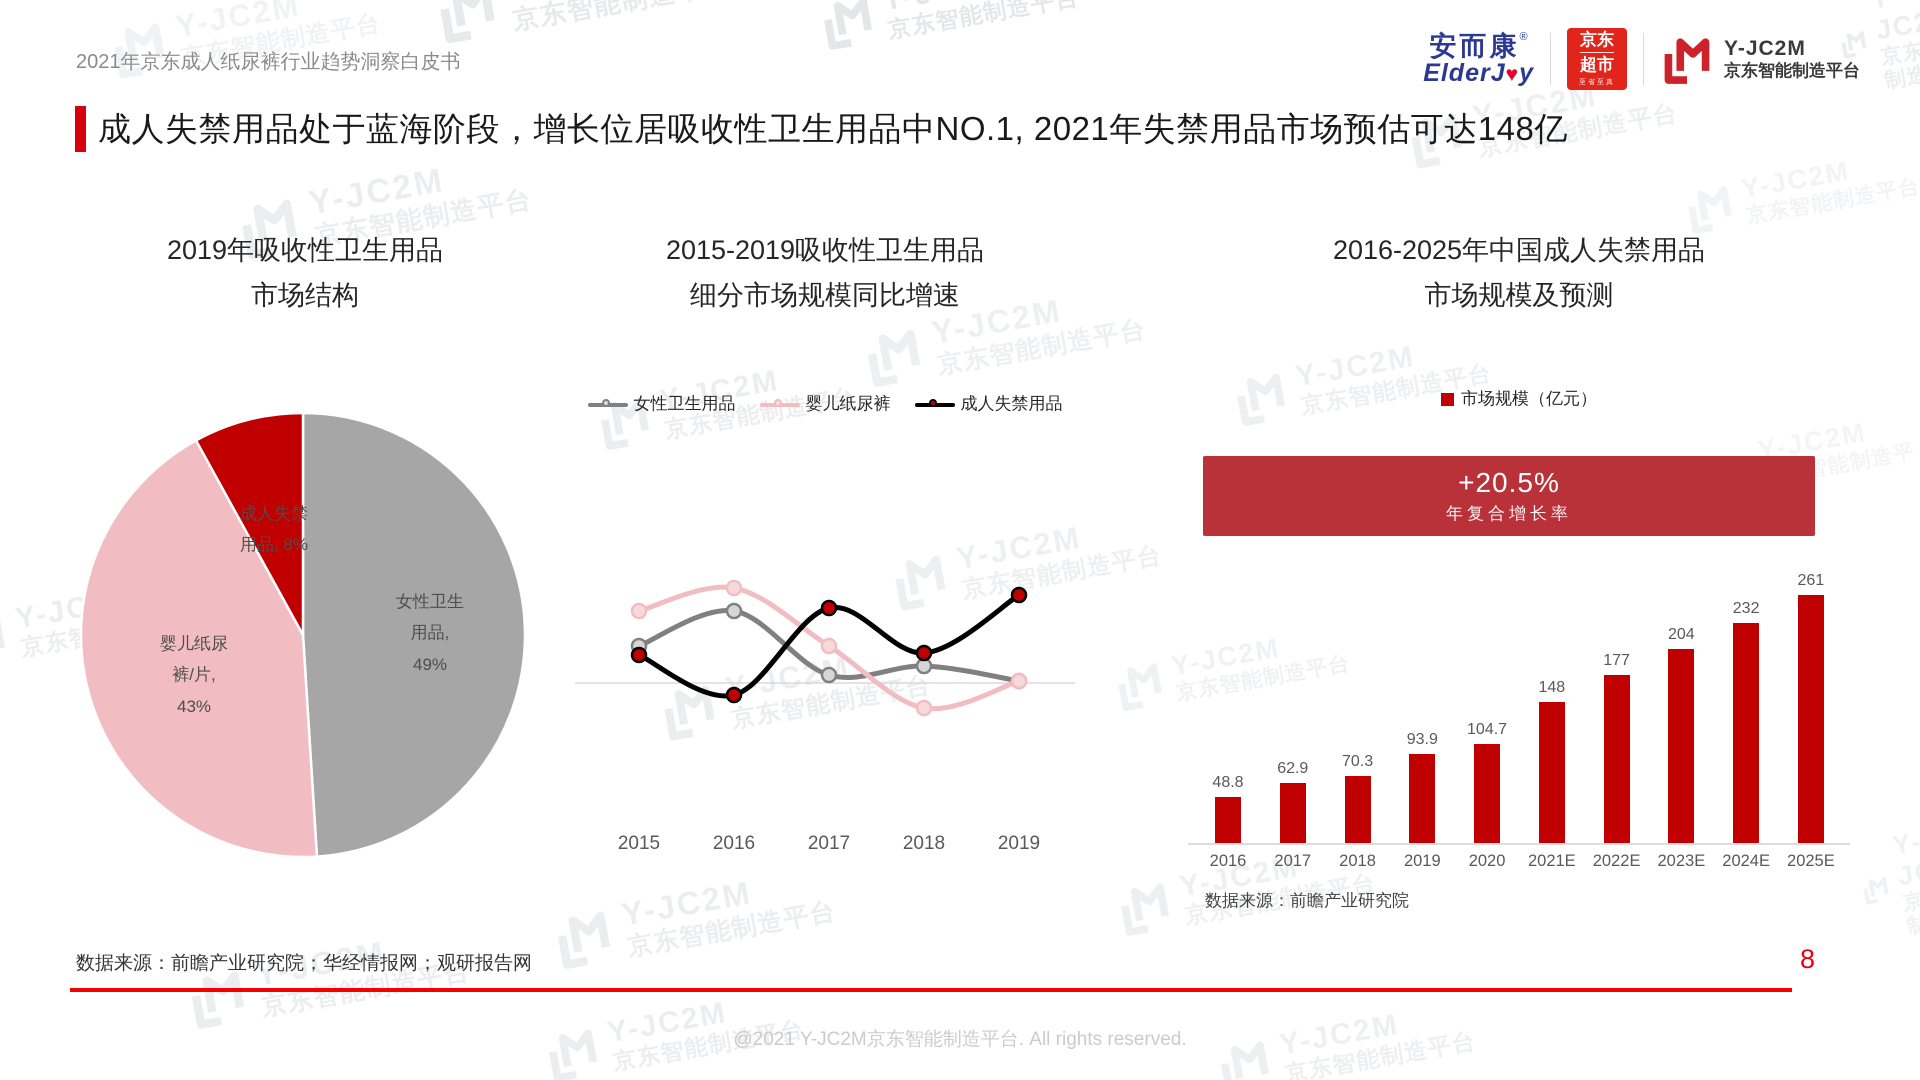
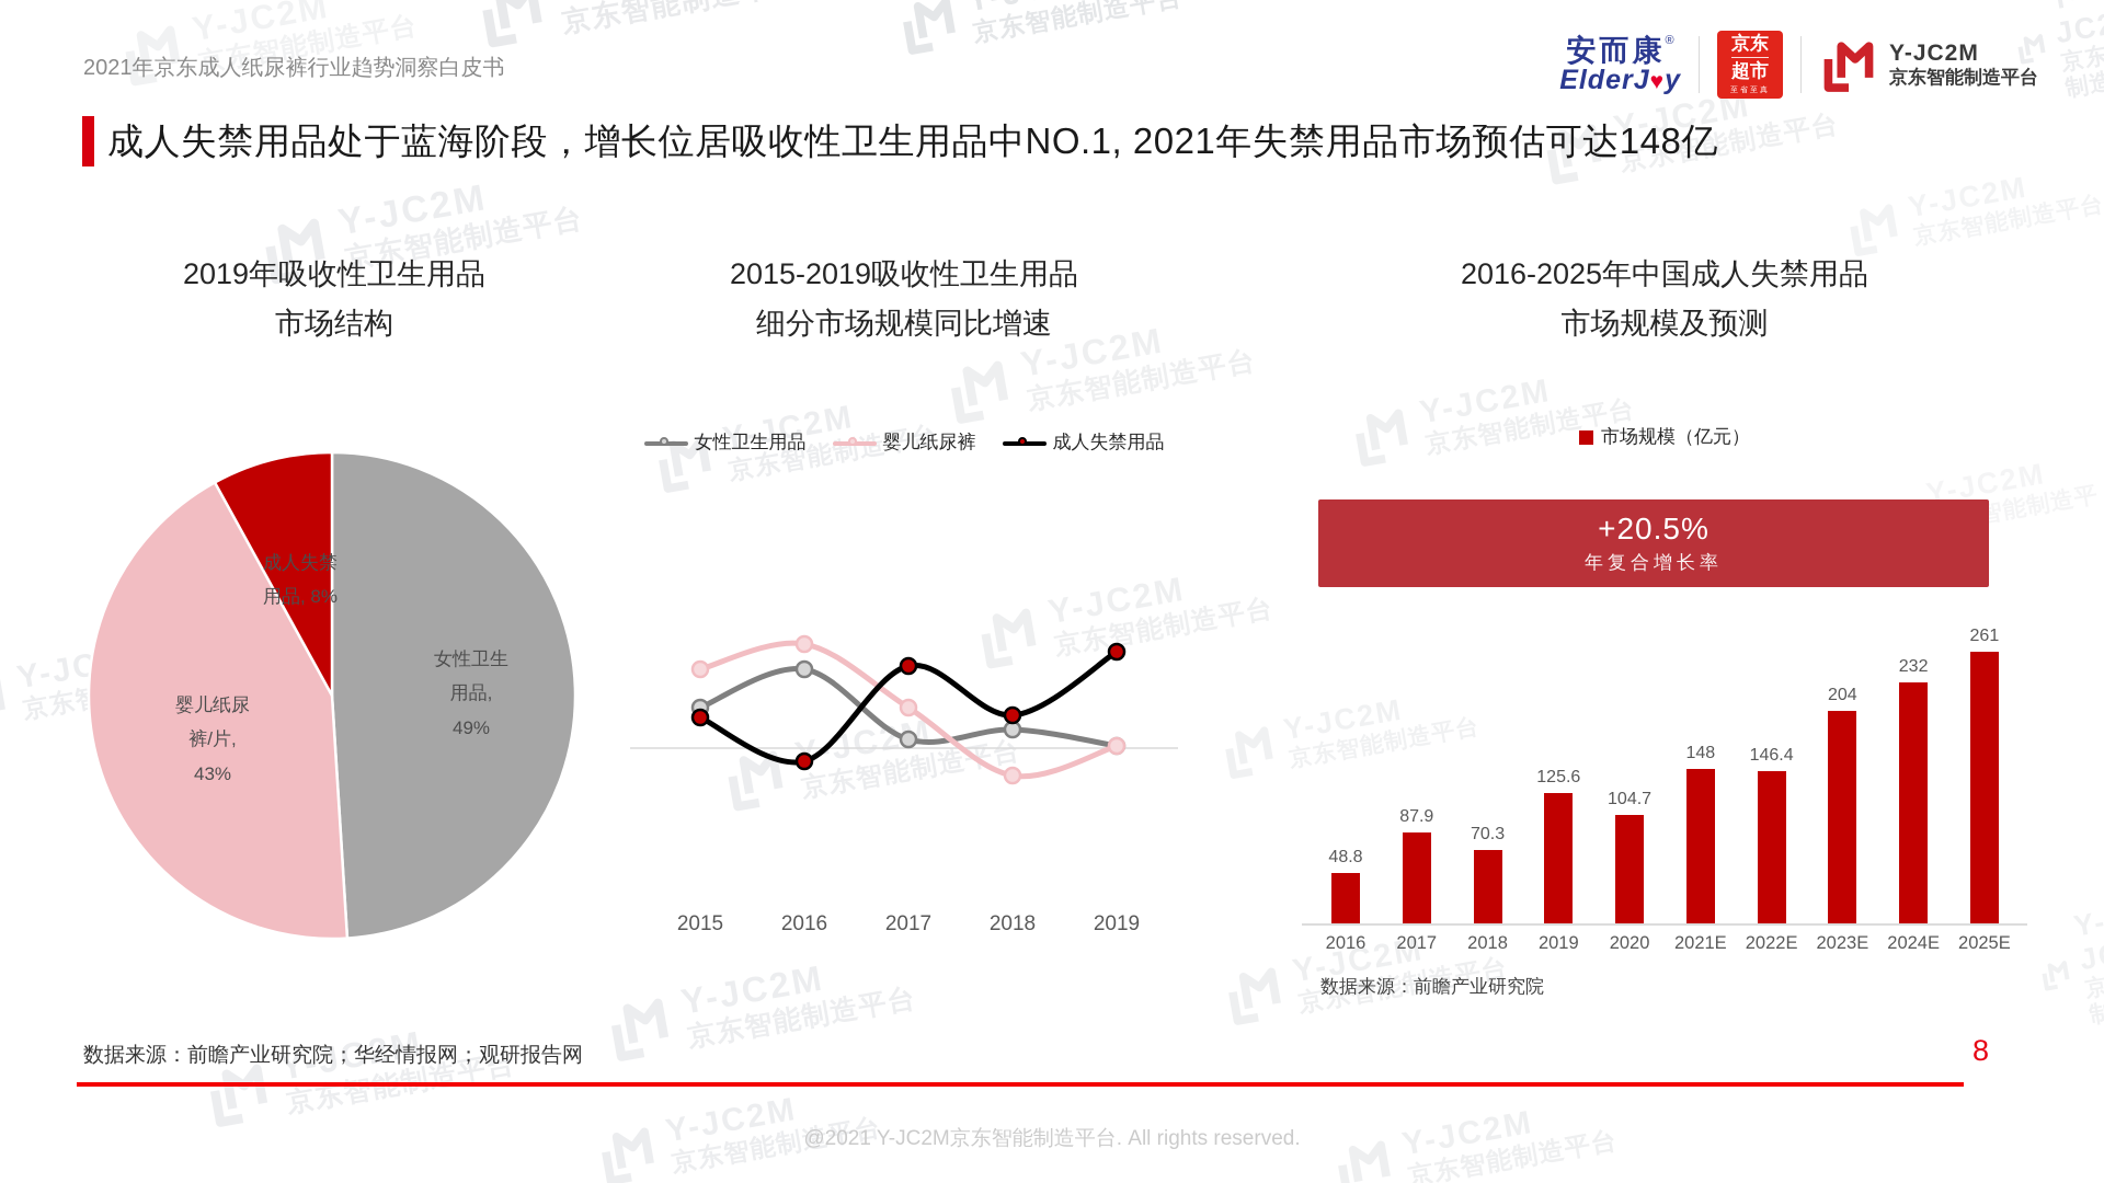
2016-2025年中国成人失禁用品市场规模及预测/2017: 62.9 -> 87.9
2016-2025年中国成人失禁用品市场规模及预测/2019: 93.9 -> 125.6
2016-2025年中国成人失禁用品市场规模及预测/2022E: 177 -> 146.4
